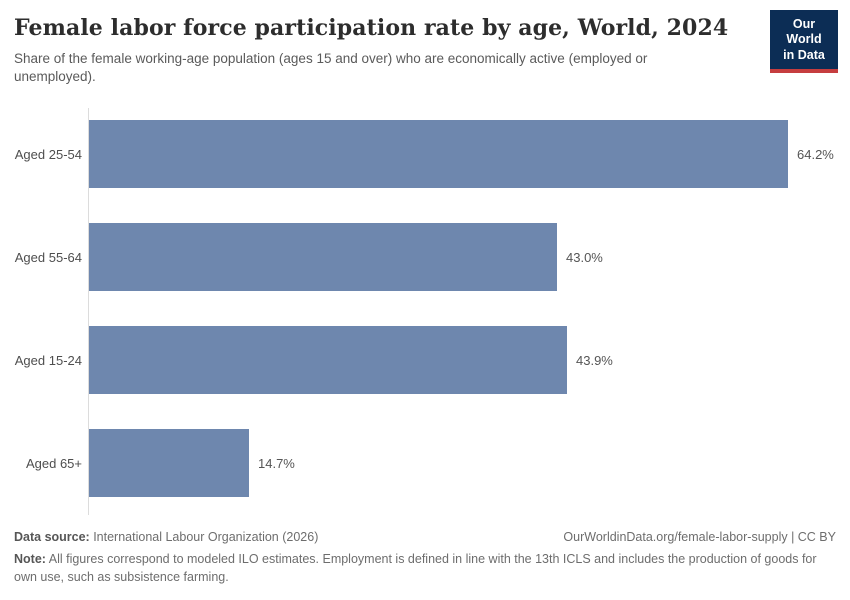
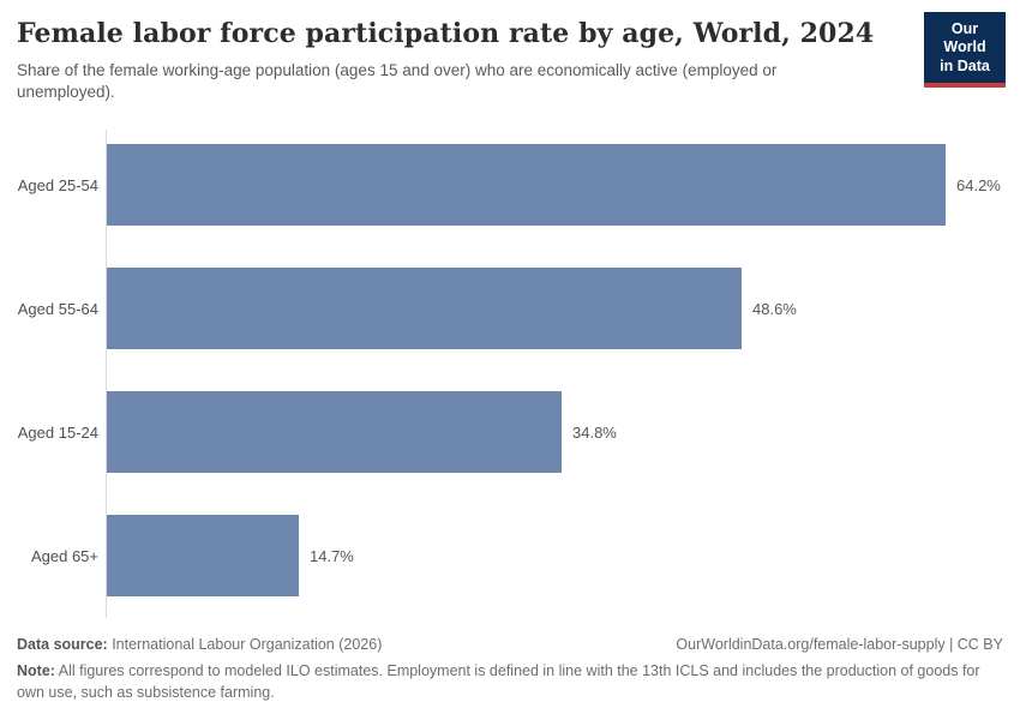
Aged 55-64: 43.0% -> 48.6%
Aged 15-24: 43.9% -> 34.8%
